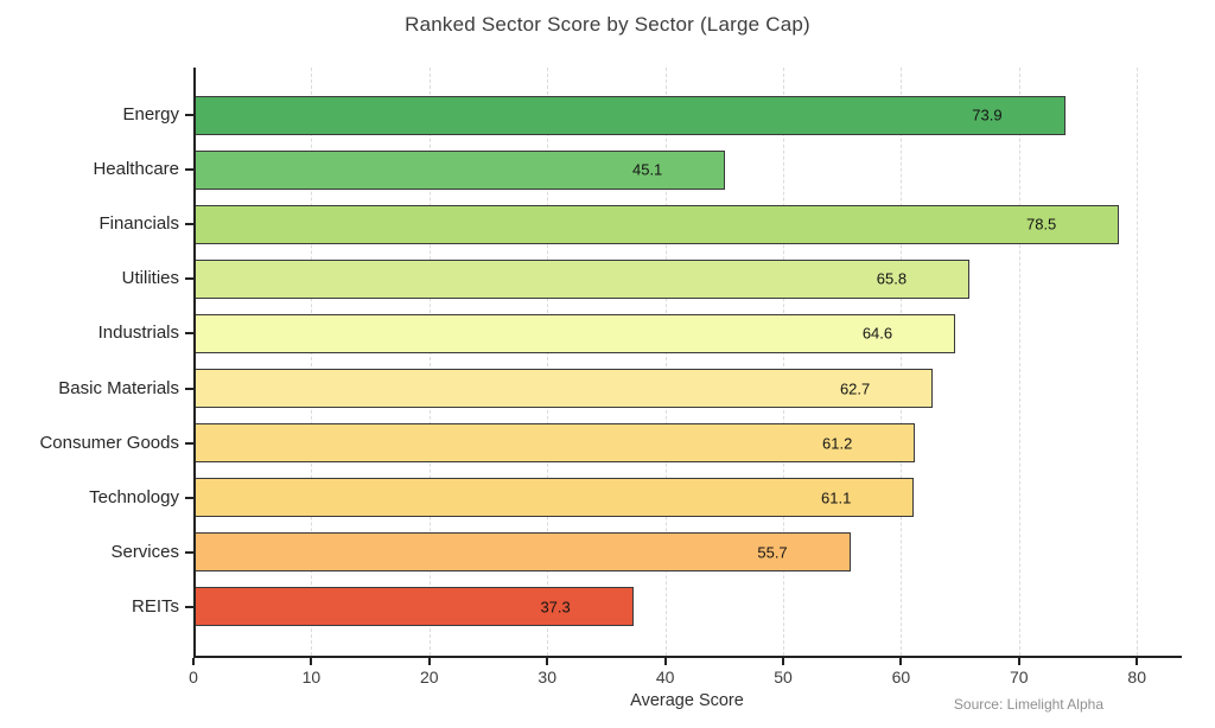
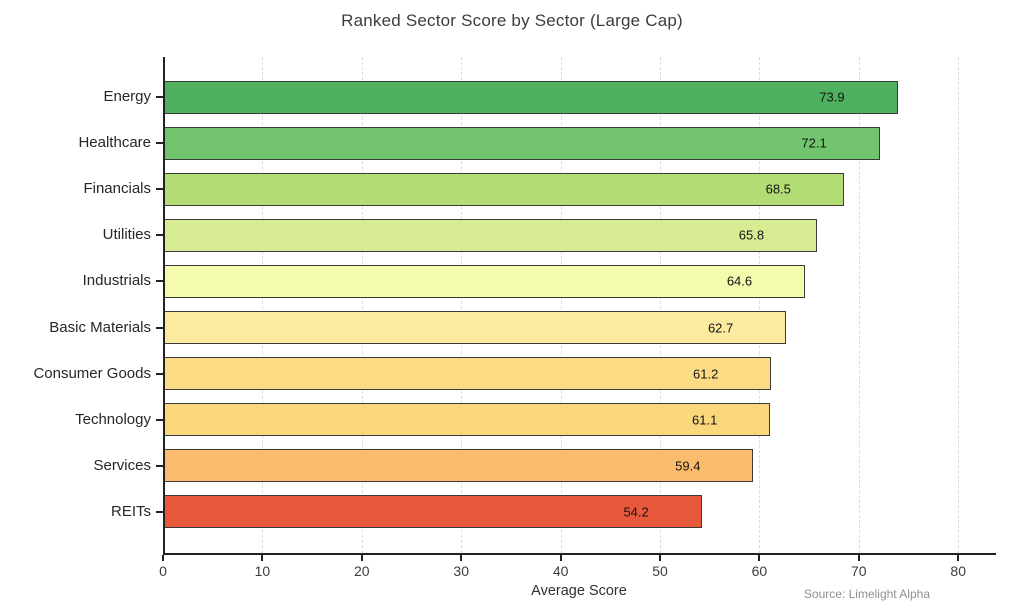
Healthcare: 45.1 -> 72.1
Financials: 78.5 -> 68.5
Services: 55.7 -> 59.4
REITs: 37.3 -> 54.2
